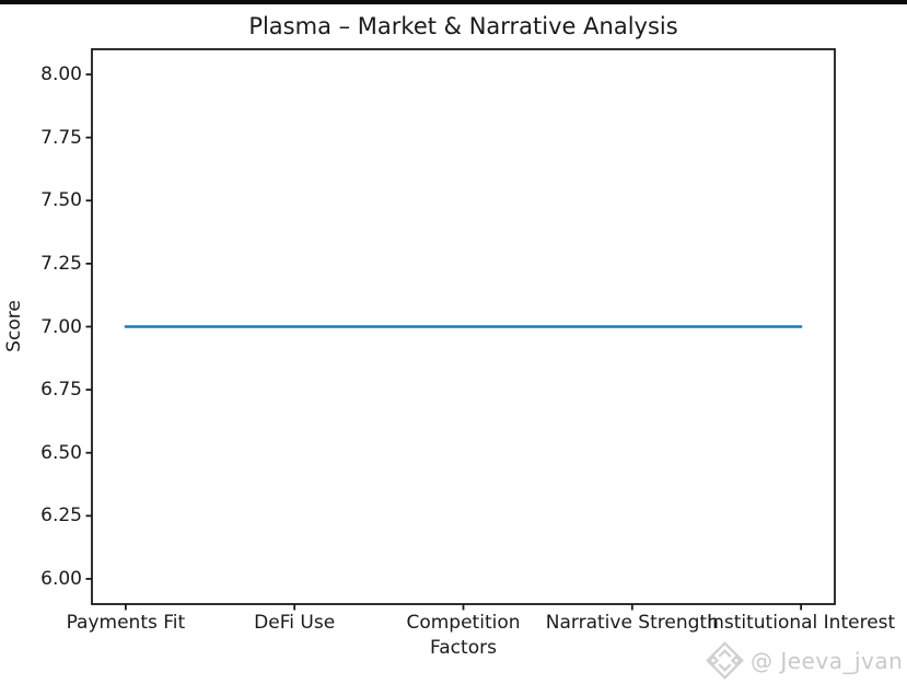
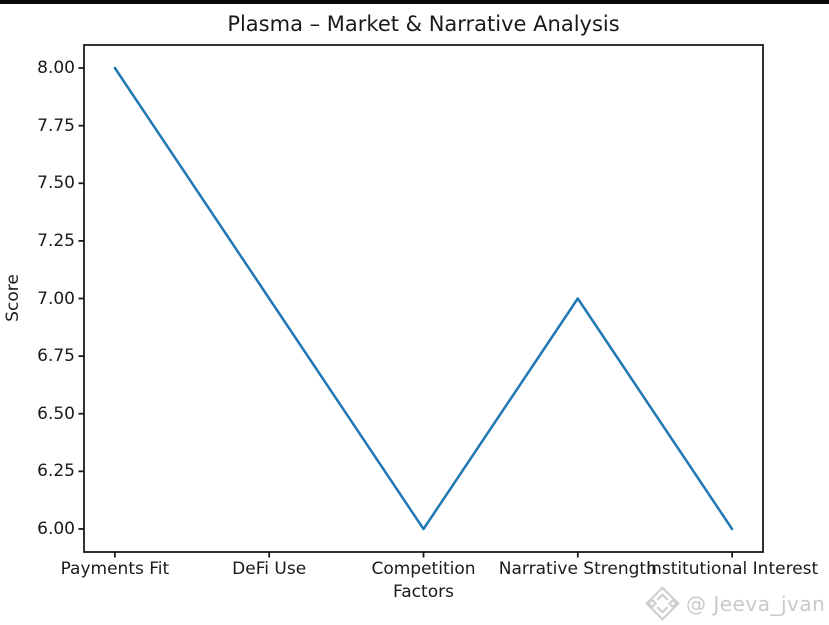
Payments Fit: 7 -> 8
Competition: 7 -> 6
Institutional Interest: 7 -> 6
